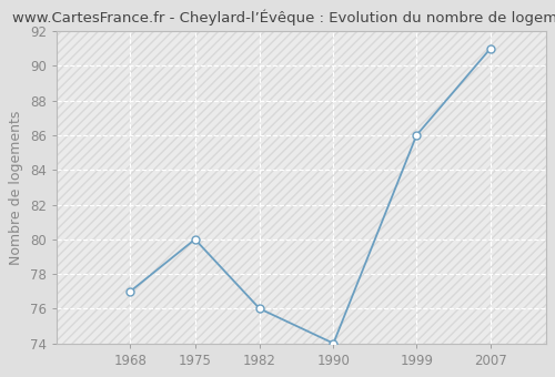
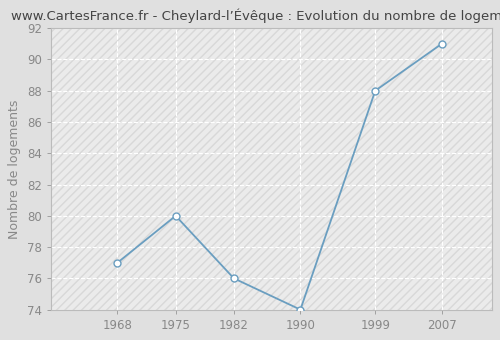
1999: 86 -> 88
